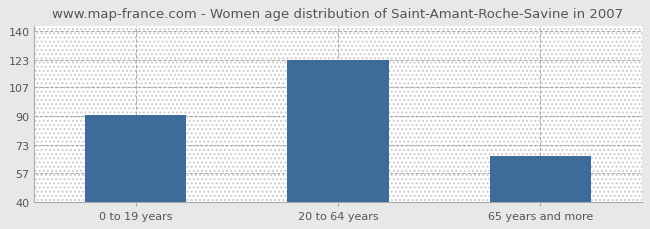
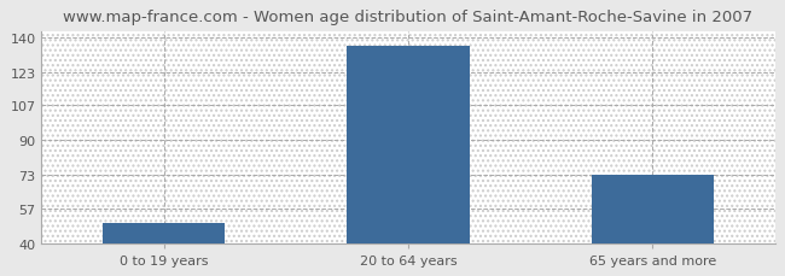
0 to 19 years: 91 -> 50
20 to 64 years: 123 -> 136
65 years and more: 67 -> 73
